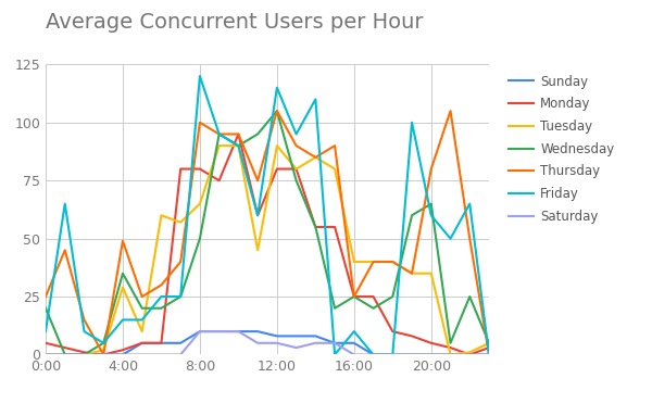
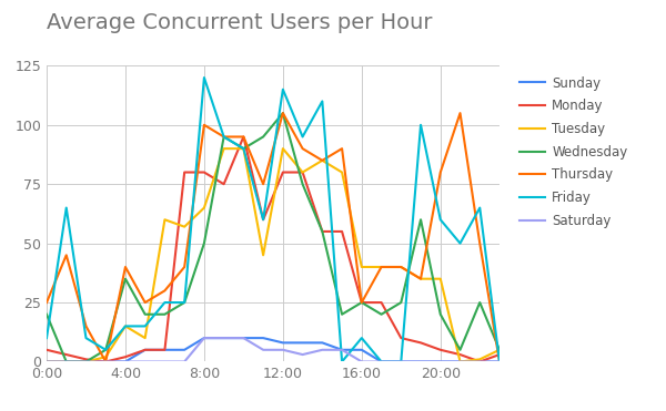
Tuesday/4:00: 29 -> 15
Thursday/4:00: 49 -> 40
Wednesday/20:00: 65 -> 20
